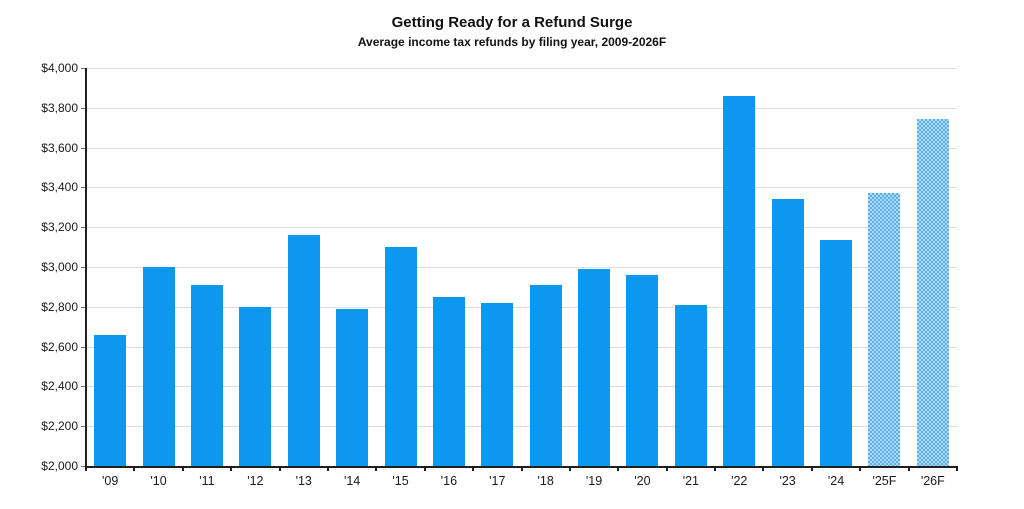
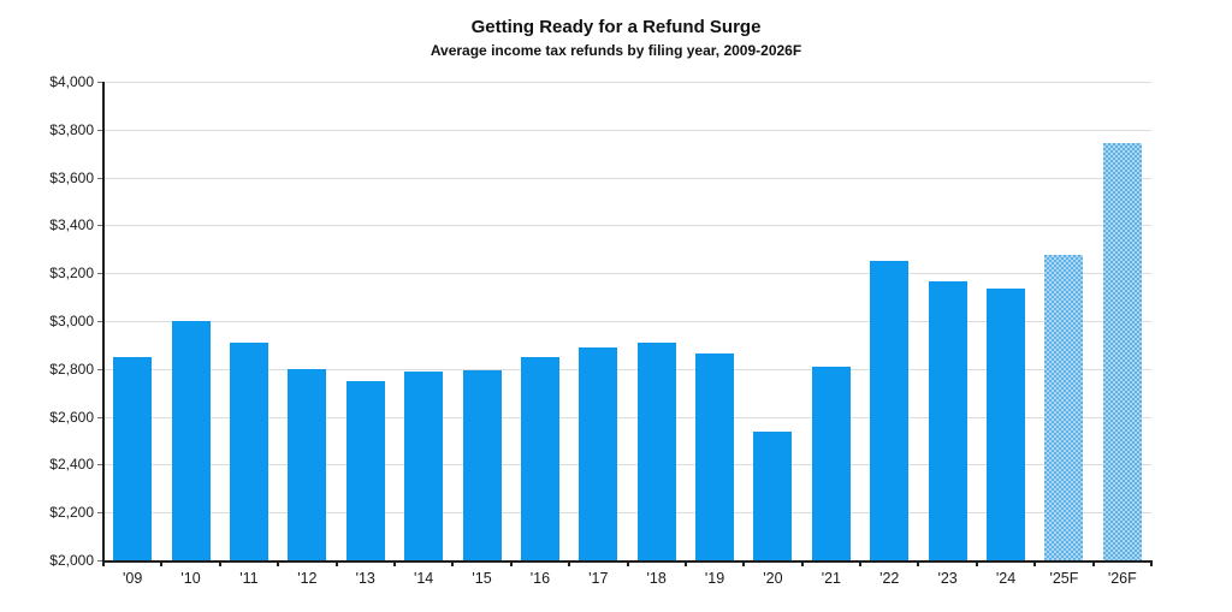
'09: $2660 -> $2850
'13: $3160 -> $2750
'15: $3100 -> $2800
'17: $2820 -> $2890
'19: $2990 -> $2860
'20: $2960 -> $2540
'22: $3860 -> $3250
'23: $3340 -> $3160
'25F: $3370 -> $3280
